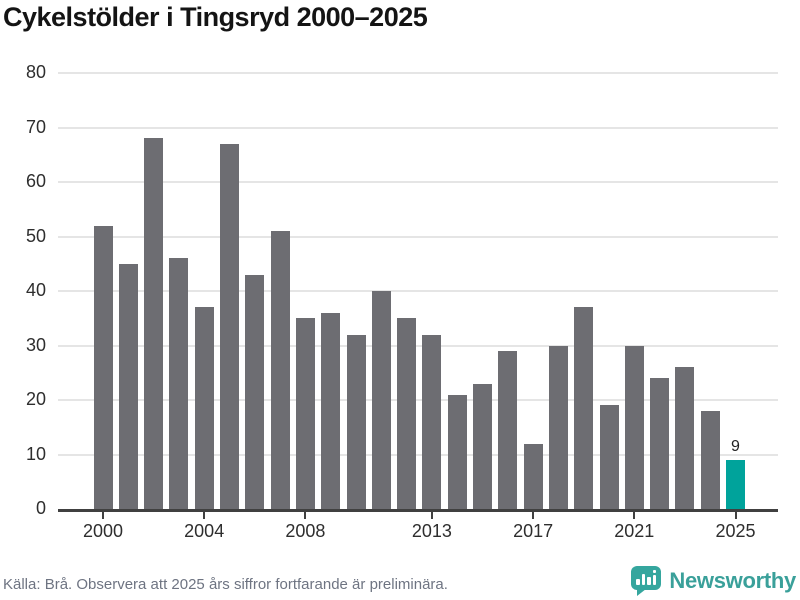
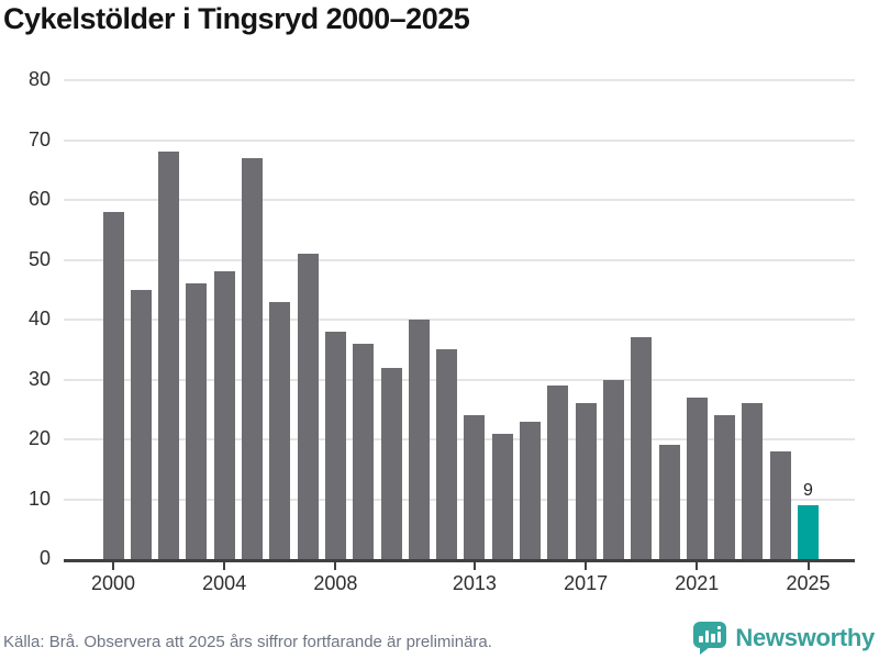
2000: 52 -> 58
2004: 37 -> 48
2008: 35 -> 38
2013: 32 -> 24
2017: 12 -> 26
2021: 30 -> 27
